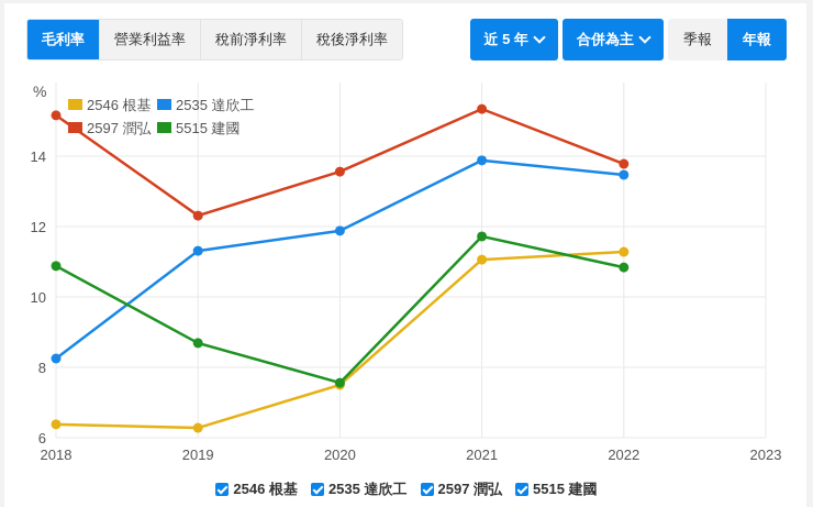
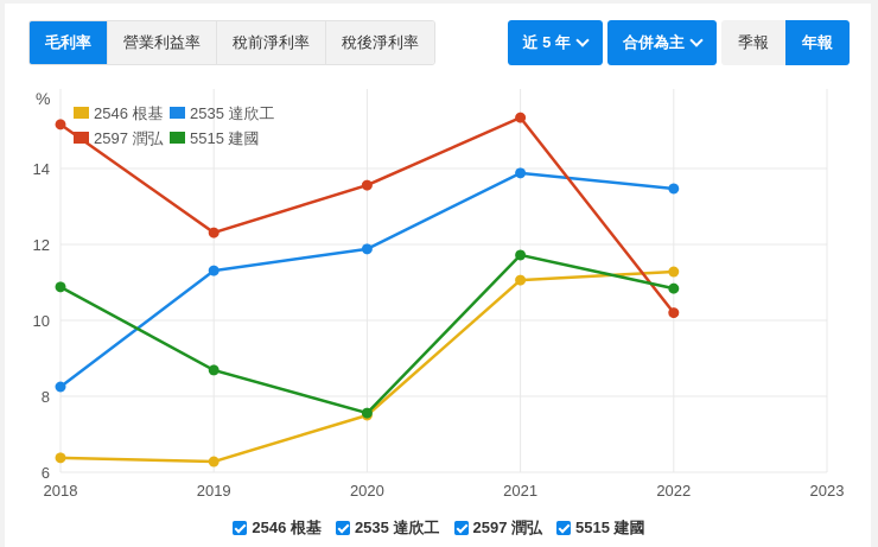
2597 潤弘/2022: 13.8 -> 10.2
